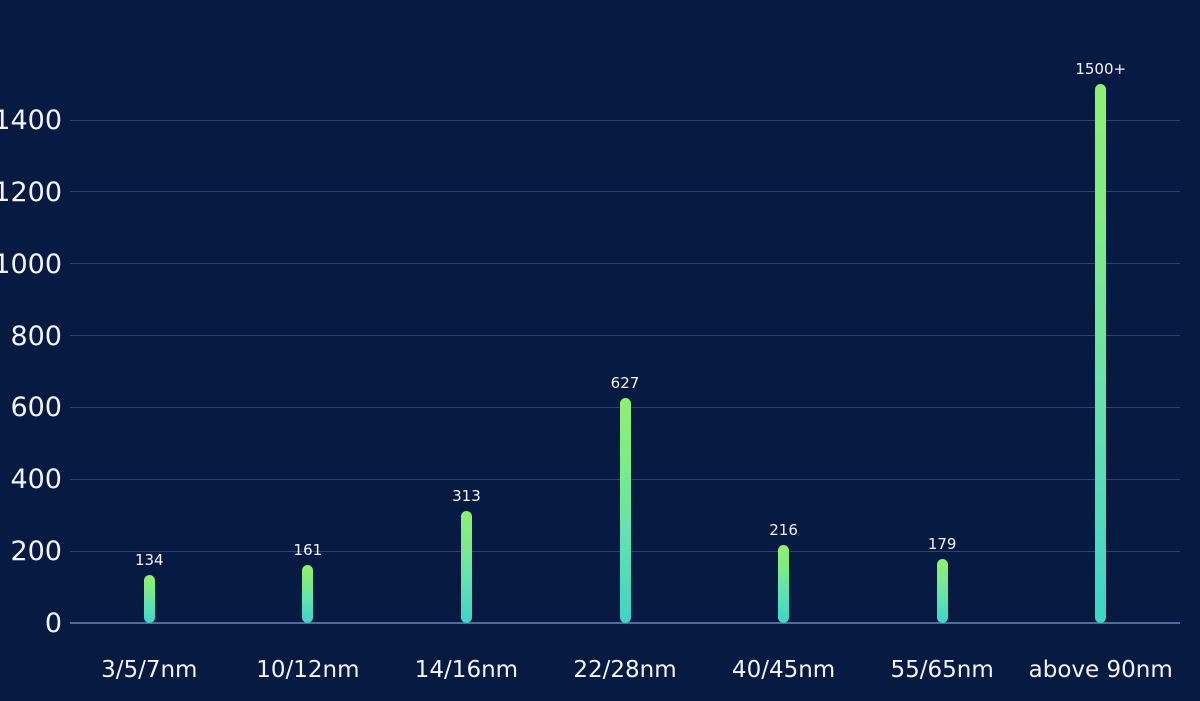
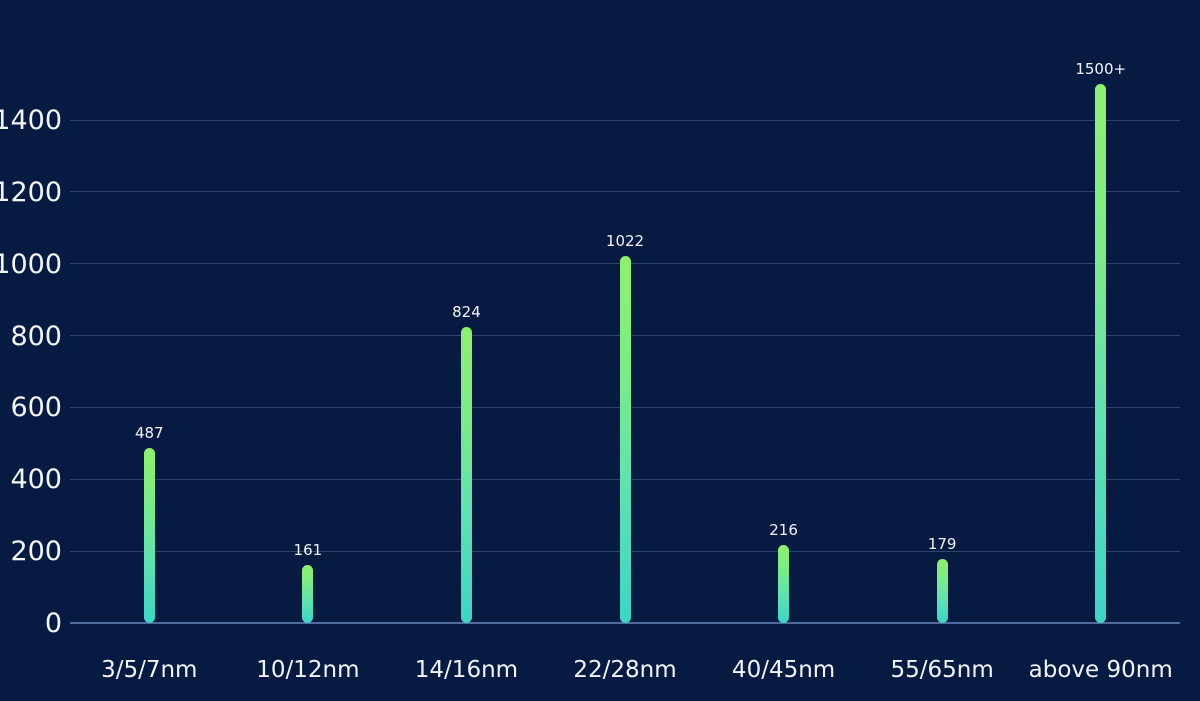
3/5/7nm: 134 -> 487
14/16nm: 313 -> 824
22/28nm: 627 -> 1022
